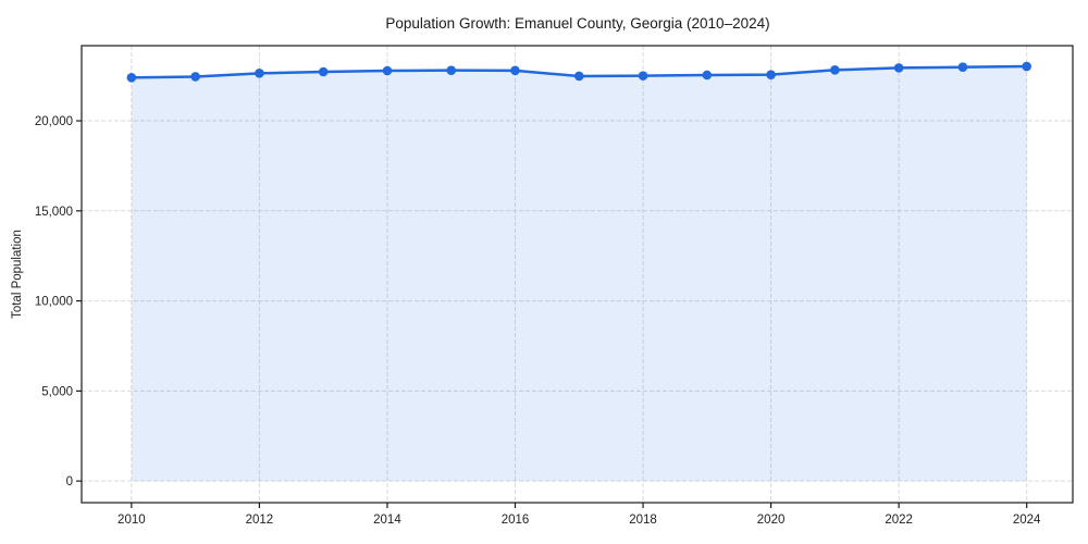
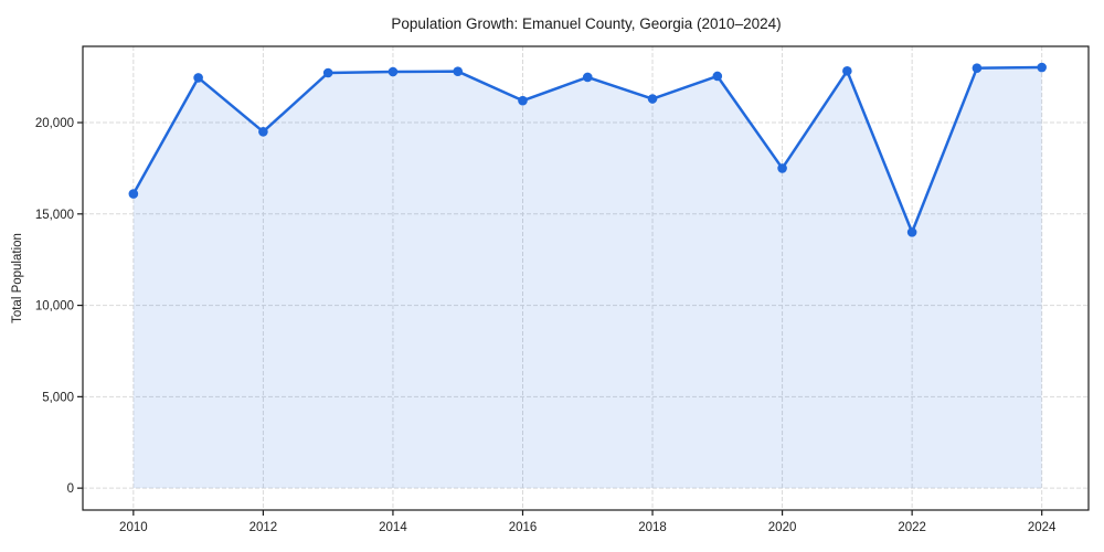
2010: 22400 -> 16100
2012: 22600 -> 19500
2016: 22800 -> 21200
2018: 22500 -> 21300
2020: 22600 -> 17500
2022: 22900 -> 14000
